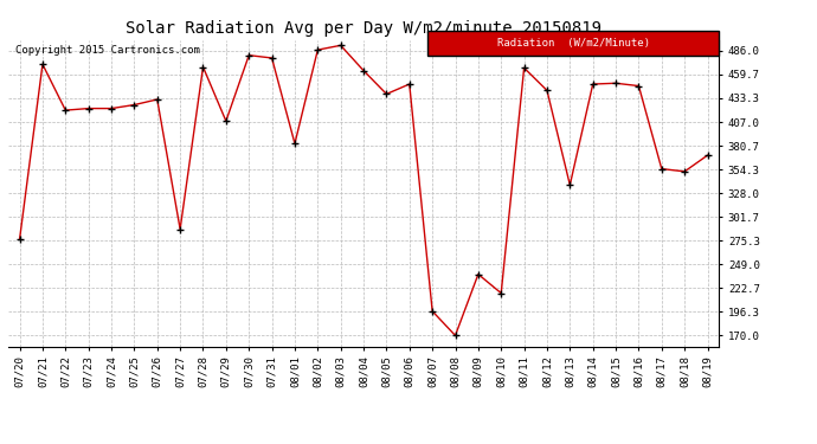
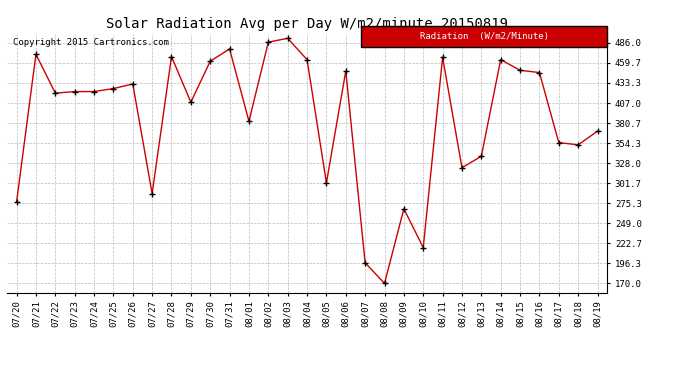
07/30: 481 -> 462
08/05: 438 -> 302
08/09: 238 -> 268
08/12: 442 -> 322
08/14: 449 -> 464
